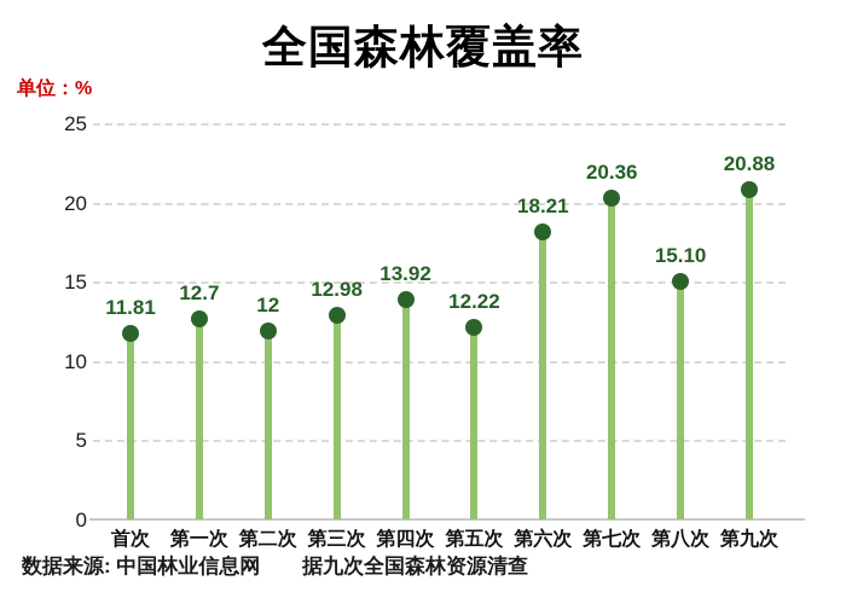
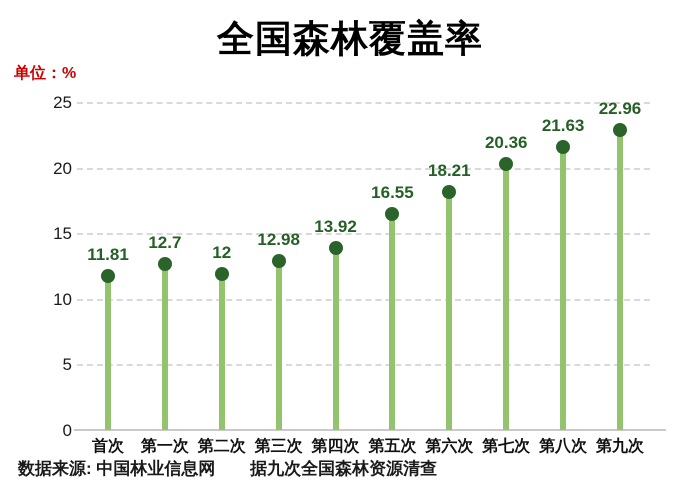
第五次: 12.22 -> 16.55
第八次: 15.10 -> 21.63
第九次: 20.88 -> 22.96
